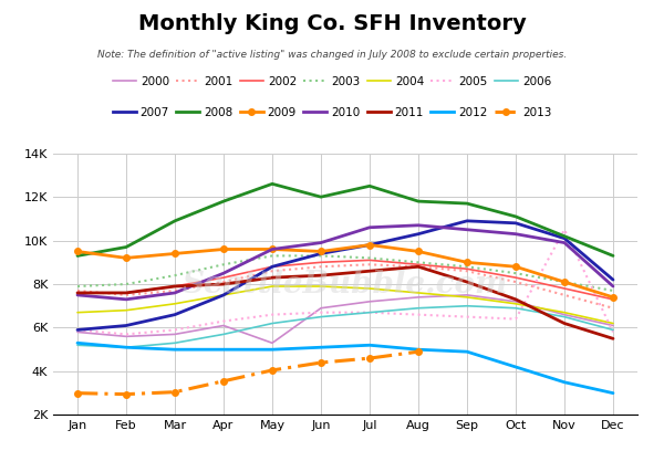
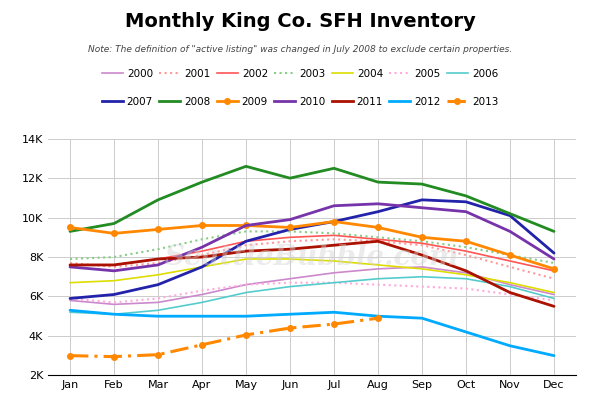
2000/May: 5.3K -> 6.6K
2005/Nov: 10.5K -> 6.1K
2010/Nov: 9.9K -> 9.3K
